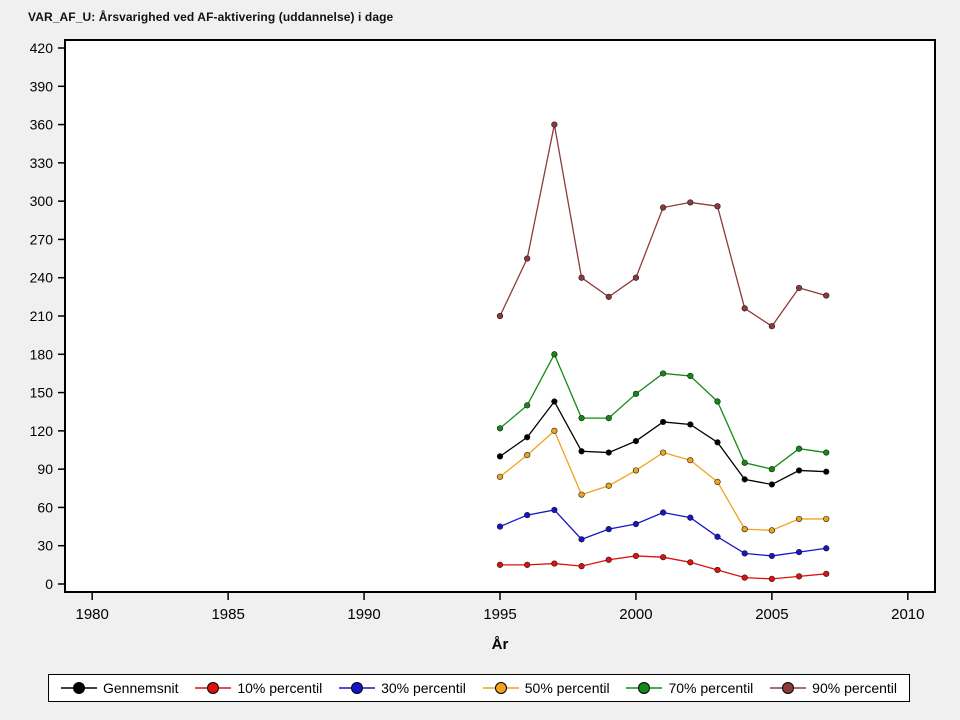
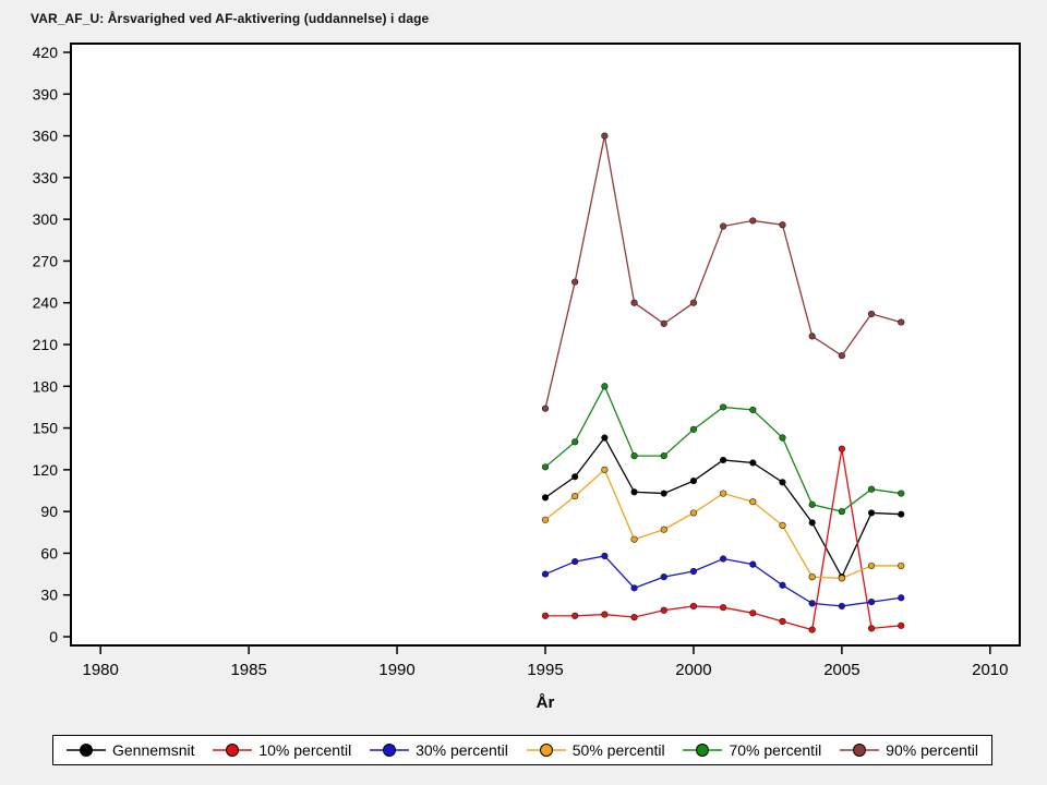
90% percentil/1995: 210 -> 164
Gennemsnit/2005: 78 -> 43
10% percentil/2005: 4 -> 135
